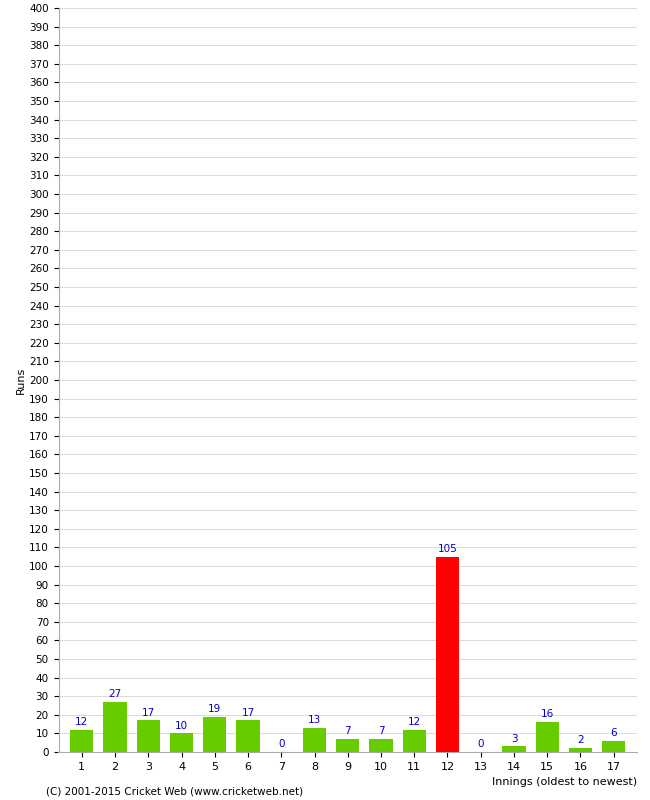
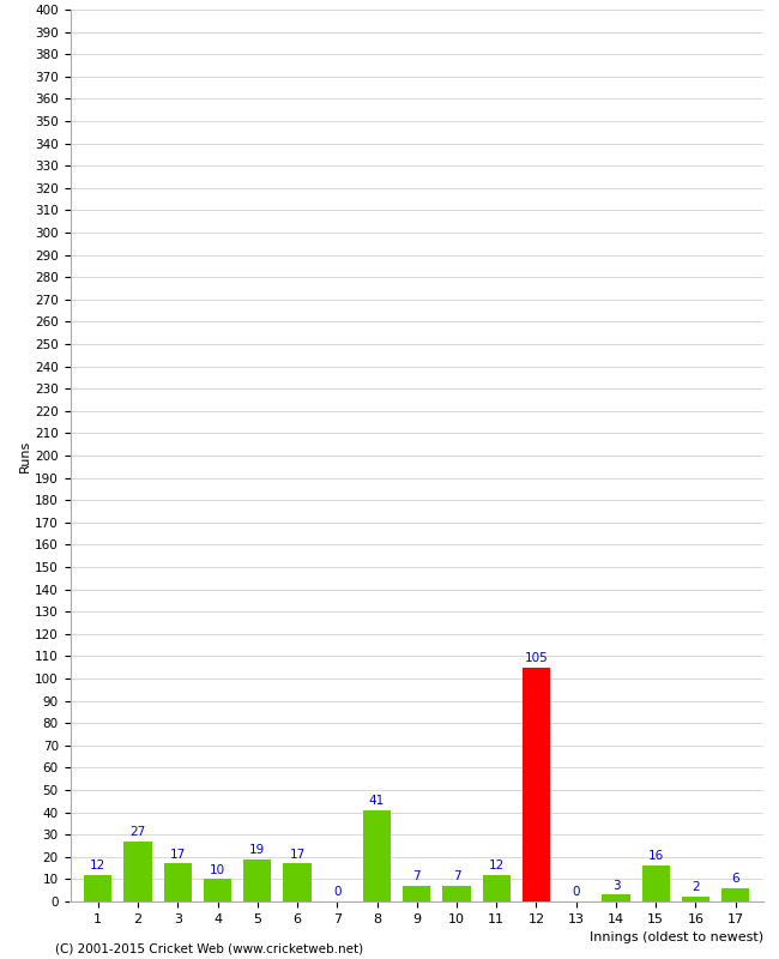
8: 13 -> 41
